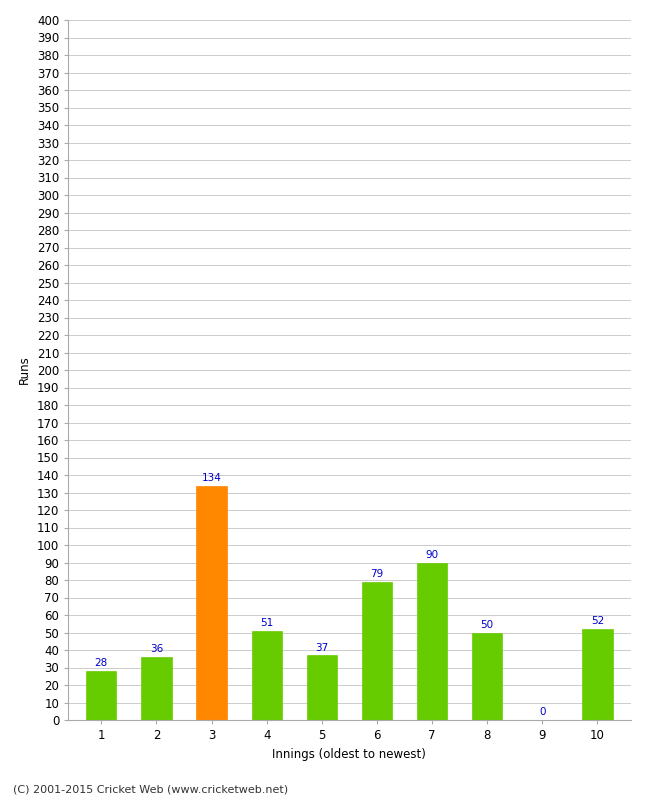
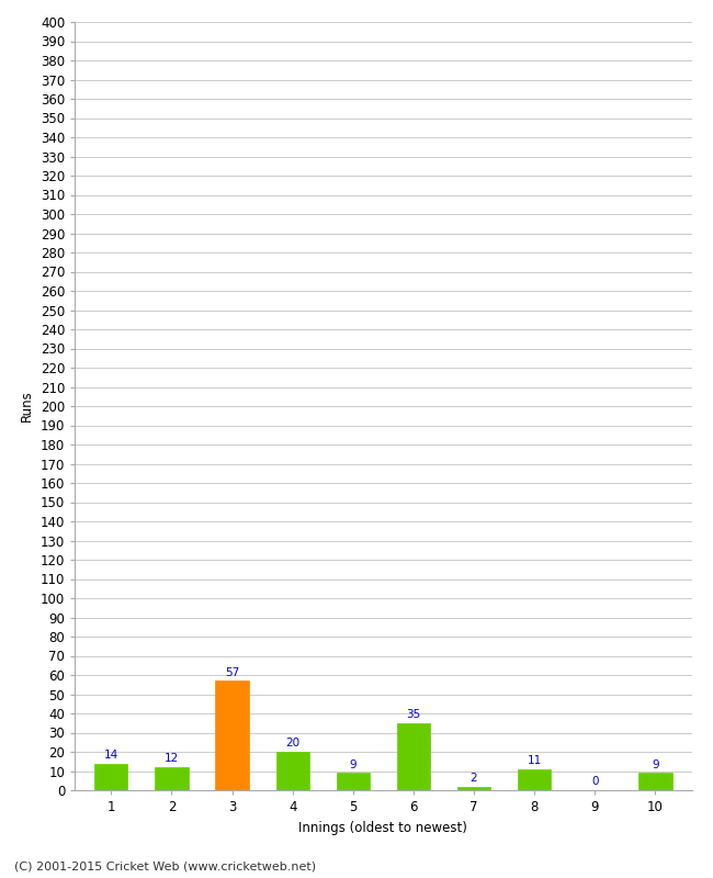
1: 28 -> 14
2: 36 -> 12
3: 134 -> 57
4: 51 -> 20
5: 37 -> 9
6: 79 -> 35
7: 90 -> 2
8: 50 -> 11
10: 52 -> 9
